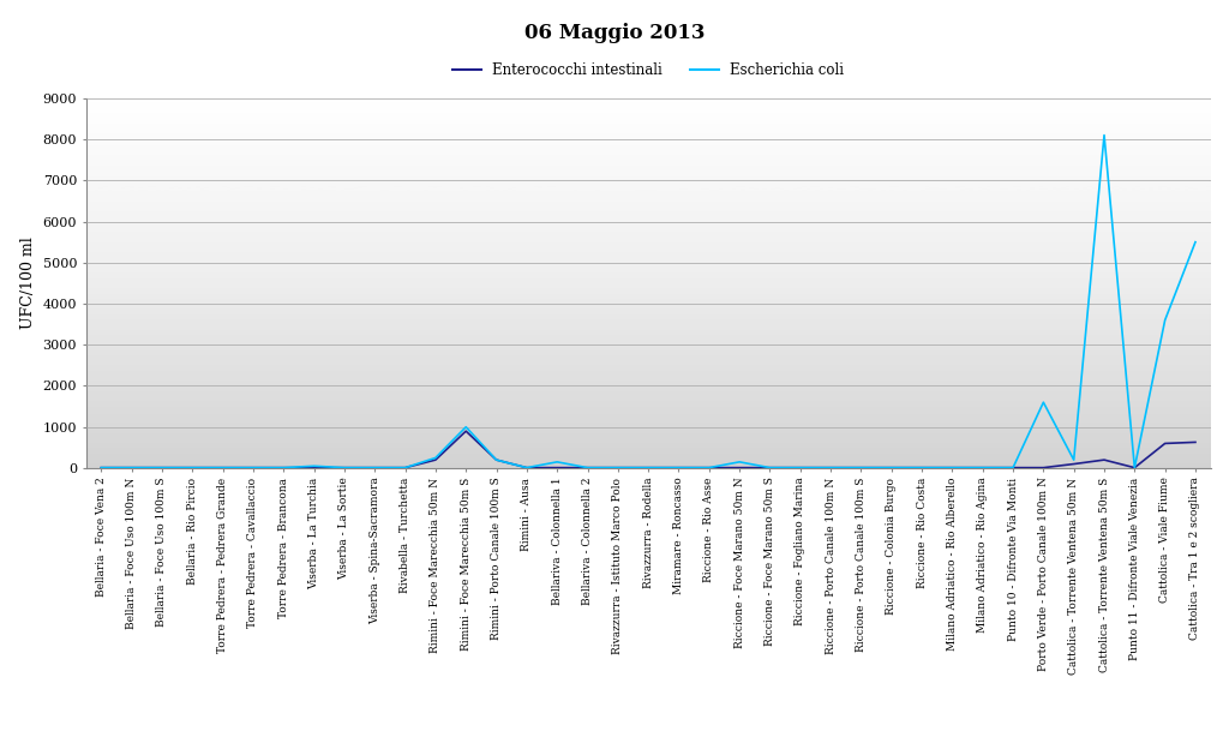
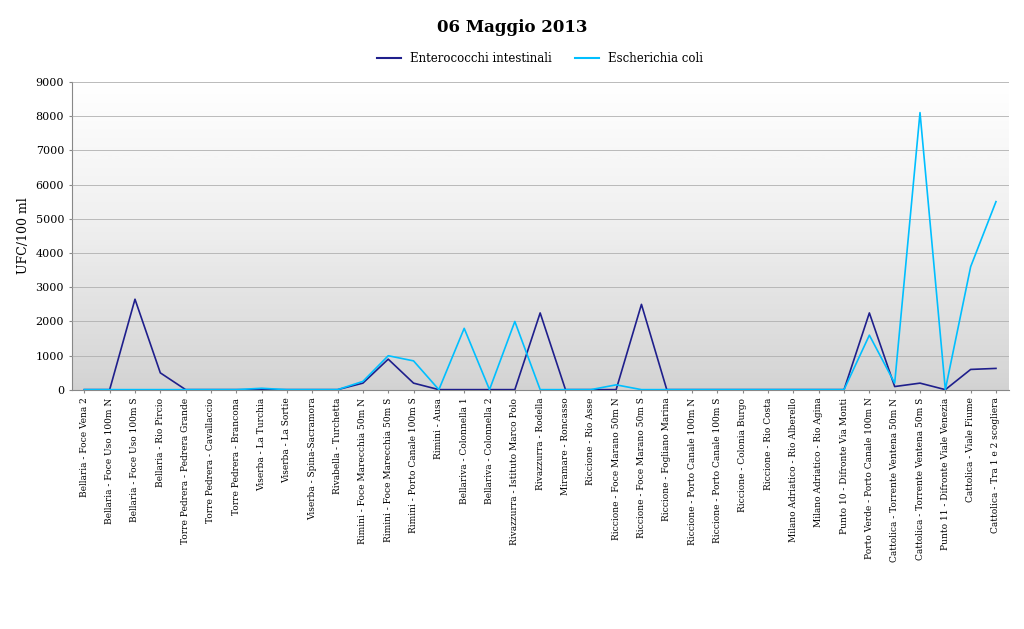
Enterococchi intestinali/Bellaria - Foce Uso 100m S: 10 -> 2650
Enterococchi intestinali/Bellaria - Rio Pircio: 10 -> 500
Escherichia coli/Rimini - Porto Canale 100m S: 200 -> 850
Escherichia coli/Bellariva - Colonnella 1: 150 -> 1800
Escherichia coli/Rivazzurra - Istituto Marco Polo: 10 -> 2000
Enterococchi intestinali/Rivazzurra - Rodella: 10 -> 2250
Enterococchi intestinali/Riccione - Foce Marano 50m S: 10 -> 2500
Enterococchi intestinali/Porto Verde - Porto Canale 100m N: 10 -> 2250
